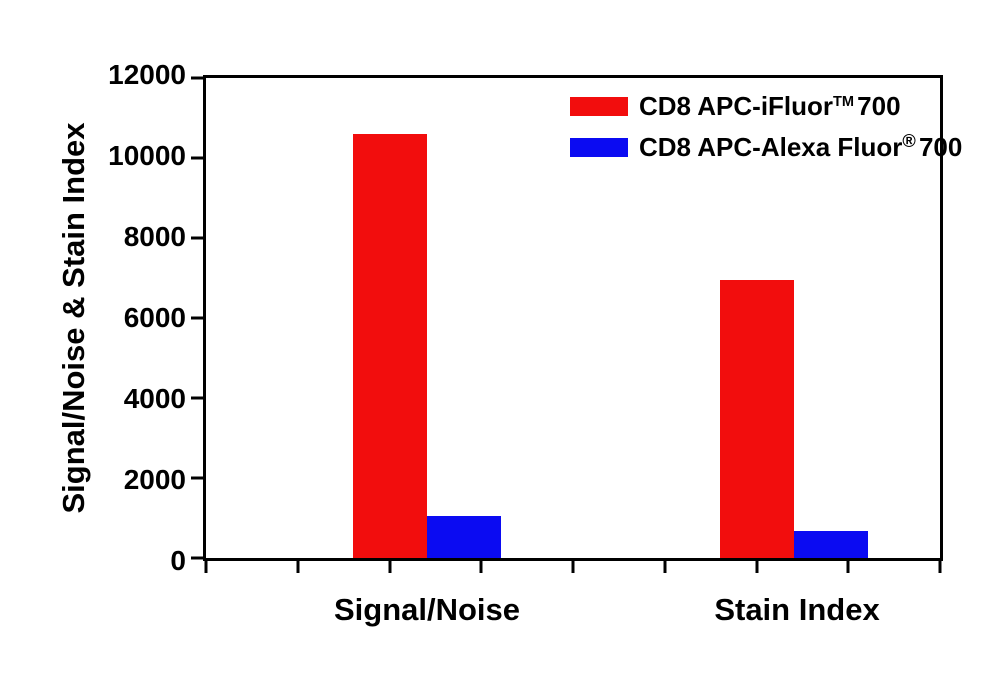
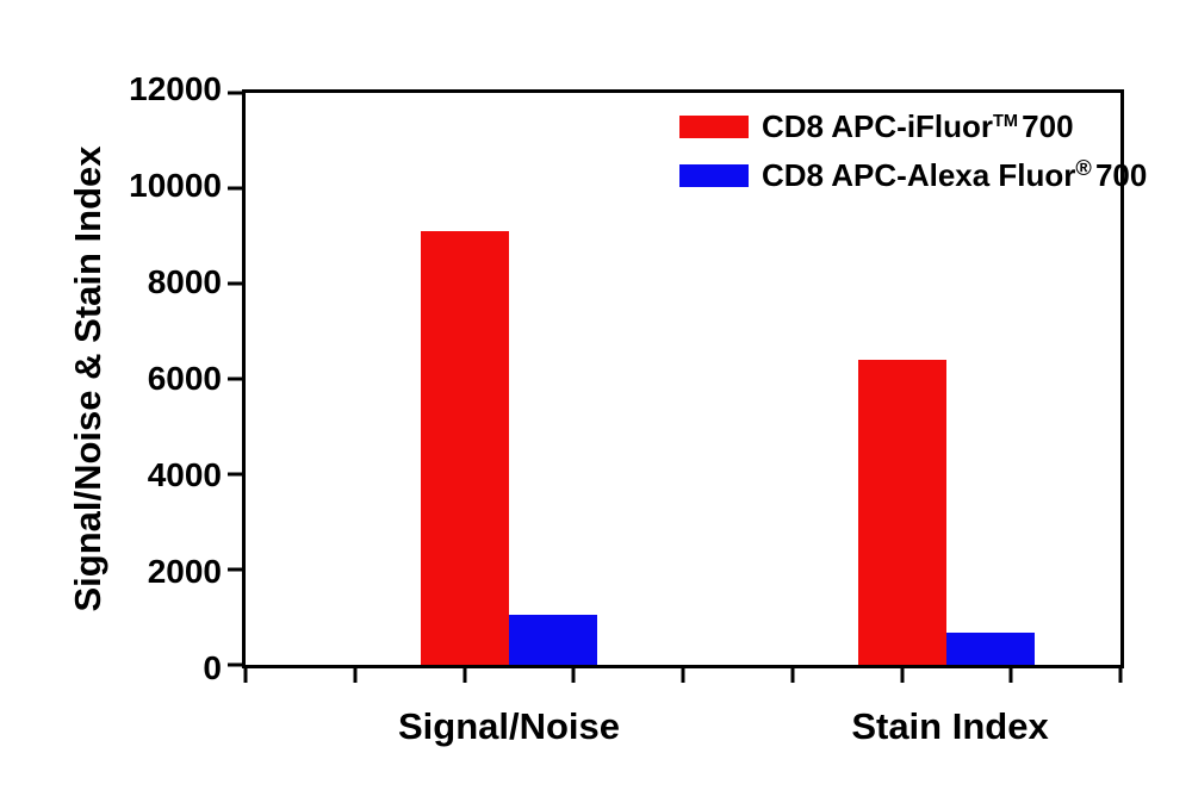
CD8 APC-iFluor TM 700/Signal/Noise: 10600 -> 9100
CD8 APC-iFluor TM 700/Stain Index: 7000 -> 6400
